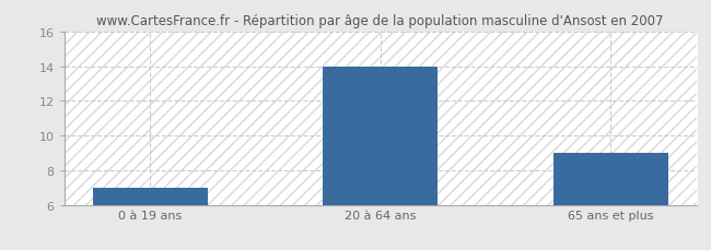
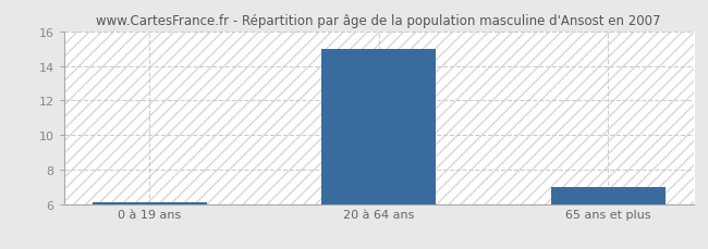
0 à 19 ans: 7.0 -> 6.1
20 à 64 ans: 14.0 -> 15.0
65 ans et plus: 9.0 -> 7.0
